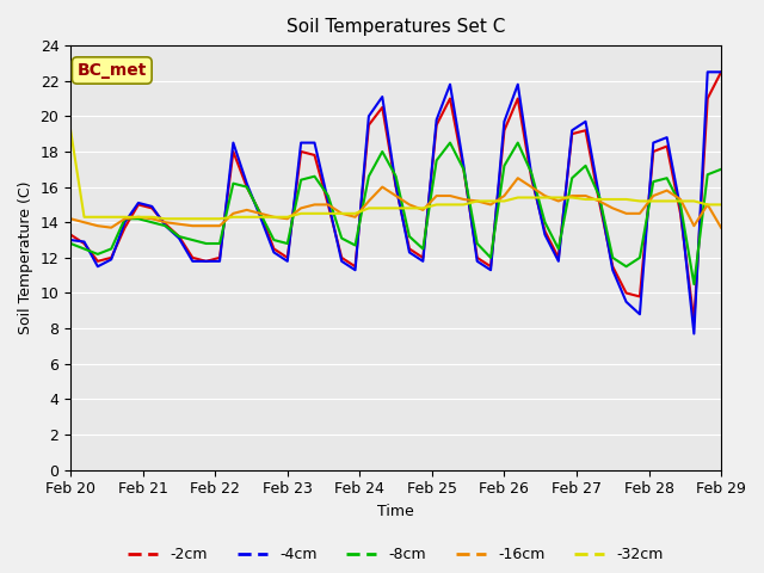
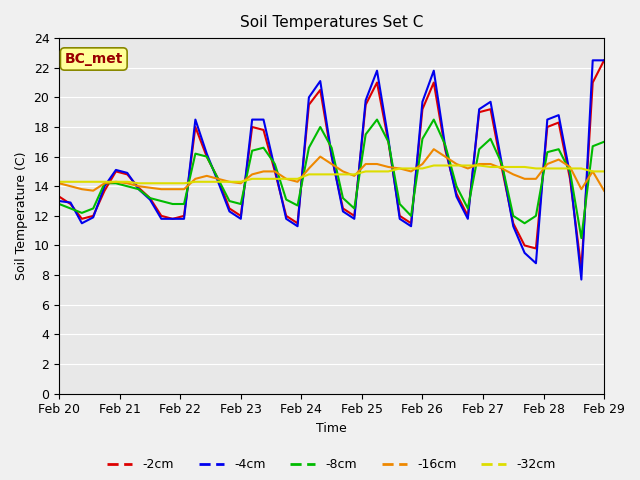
-32cm/Feb 20: 19.2 -> 14.3
